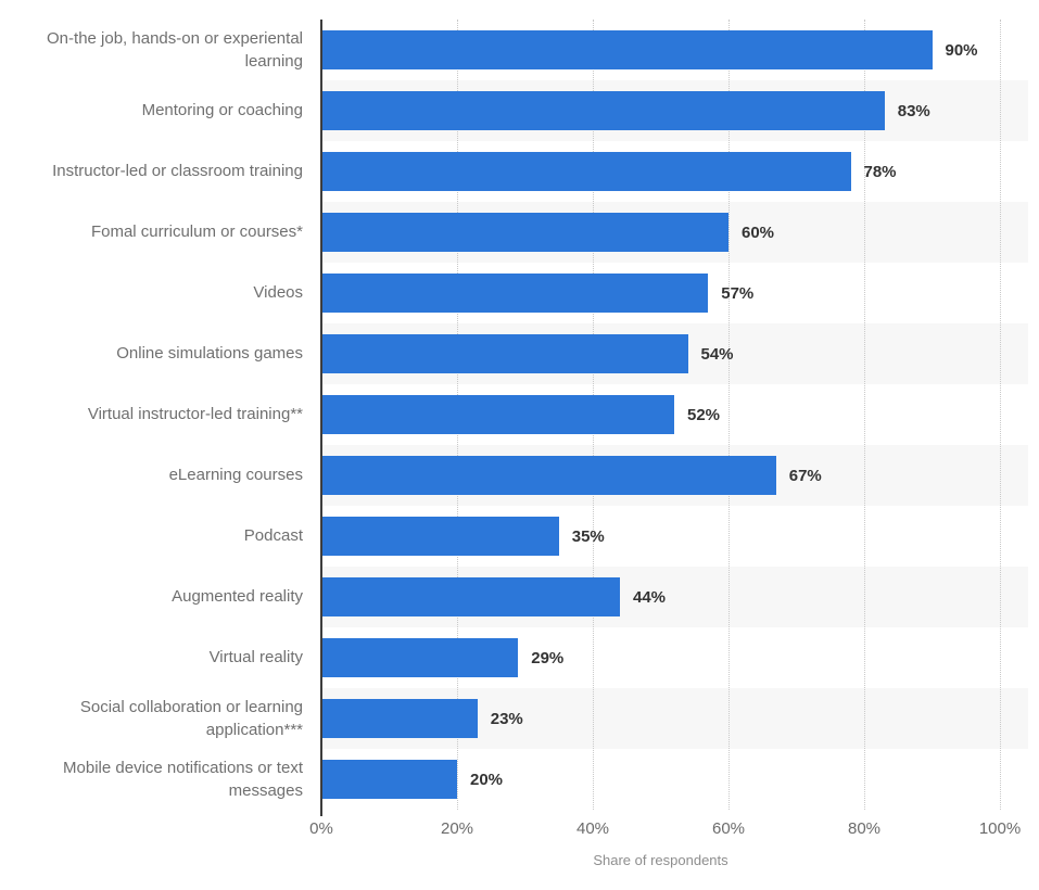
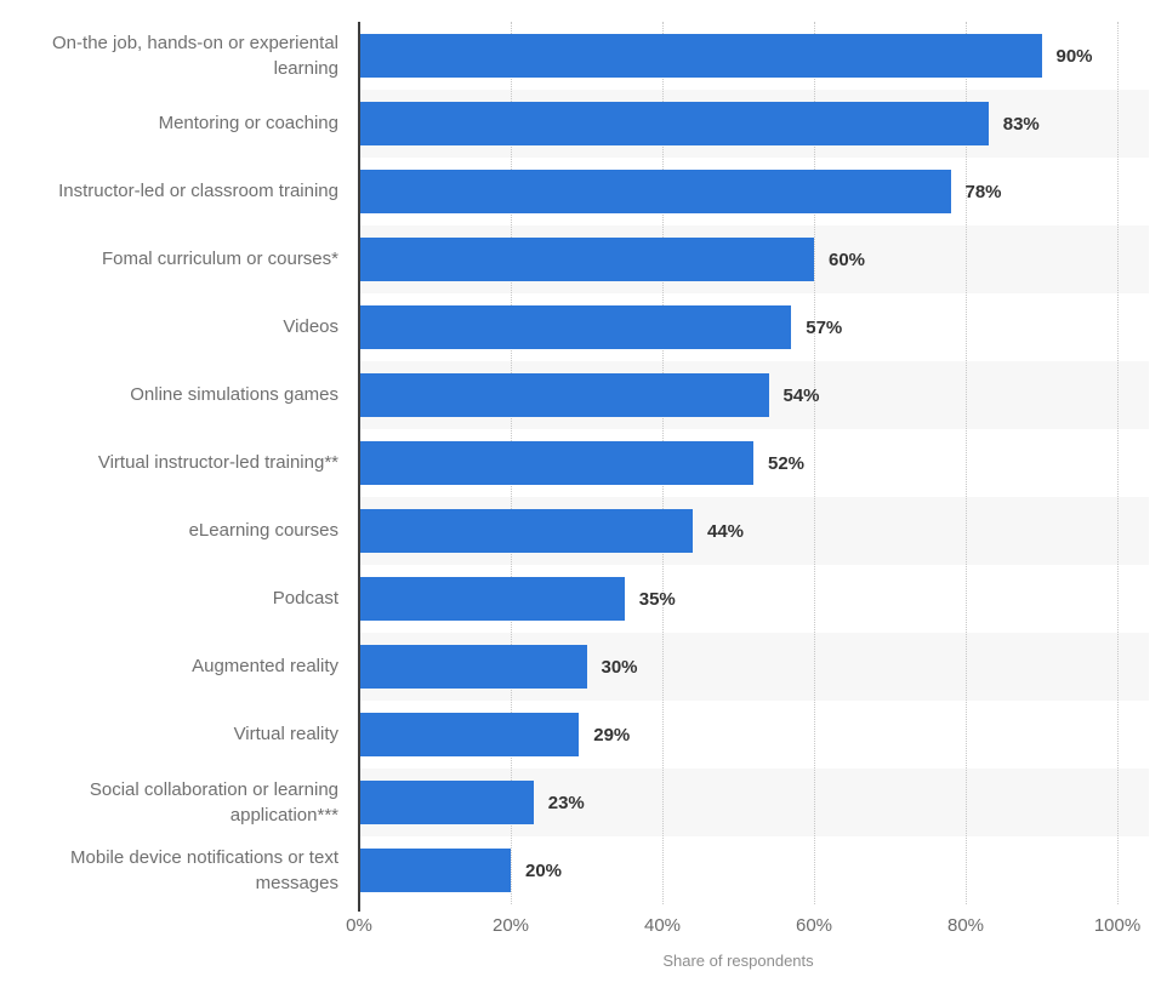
eLearning courses: 67% -> 44%
Augmented reality: 44% -> 30%
